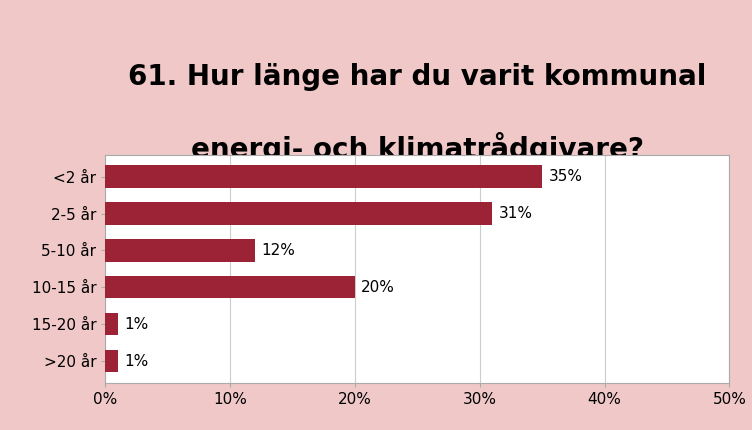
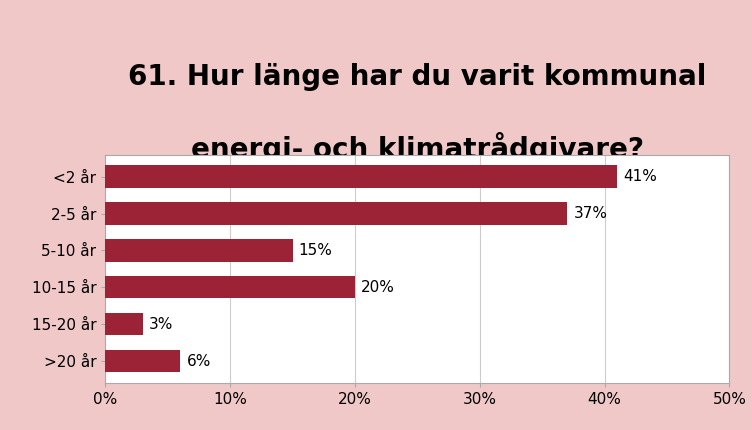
<2 år: 35% -> 41%
2-5 år: 31% -> 37%
5-10 år: 12% -> 15%
15-20 år: 1% -> 3%
>20 år: 1% -> 6%
